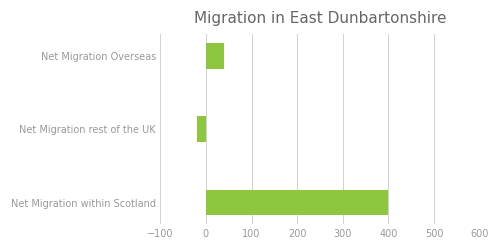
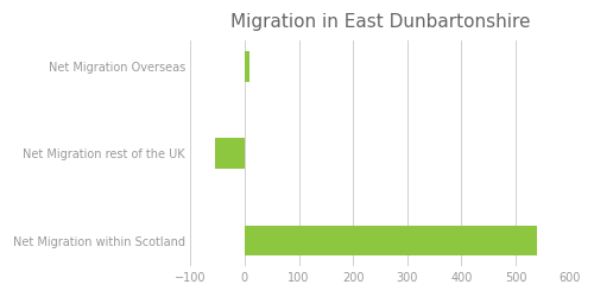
Net Migration Overseas: 40 -> 10
Net Migration rest of the UK: -20 -> -55
Net Migration within Scotland: 400 -> 540
